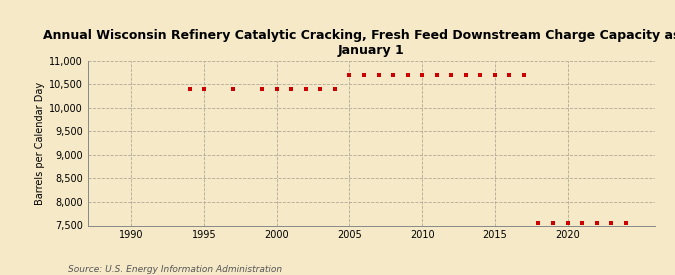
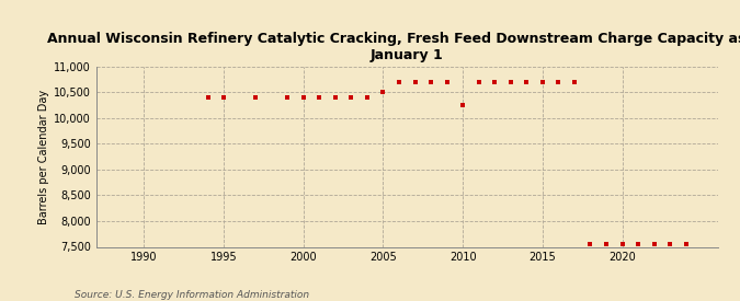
2005: 10,700 -> 10,500
2010: 10,700 -> 10,250
